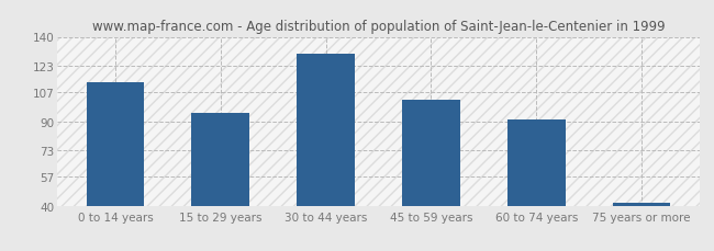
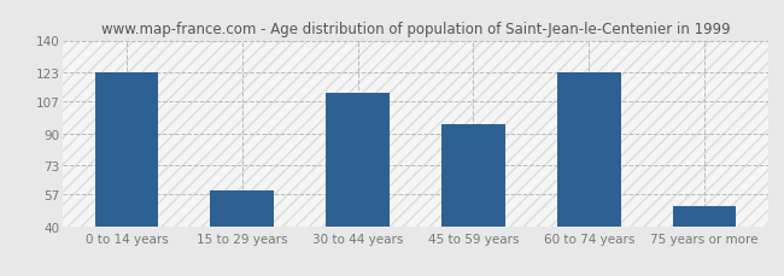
0 to 14 years: 113 -> 123
15 to 29 years: 95 -> 59
30 to 44 years: 130 -> 112
45 to 59 years: 103 -> 95
60 to 74 years: 91 -> 123
75 years or more: 42 -> 51
